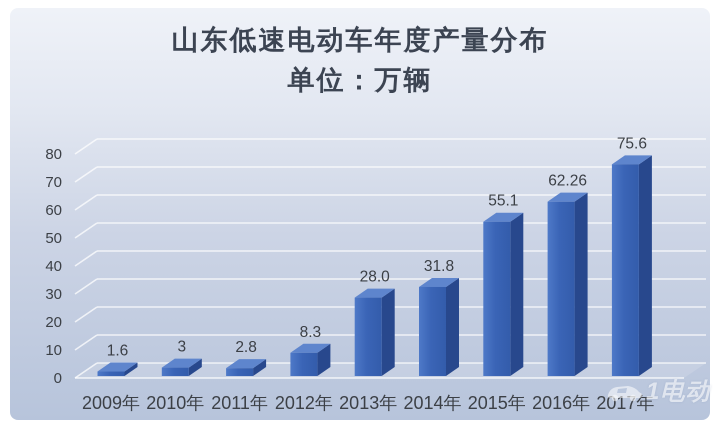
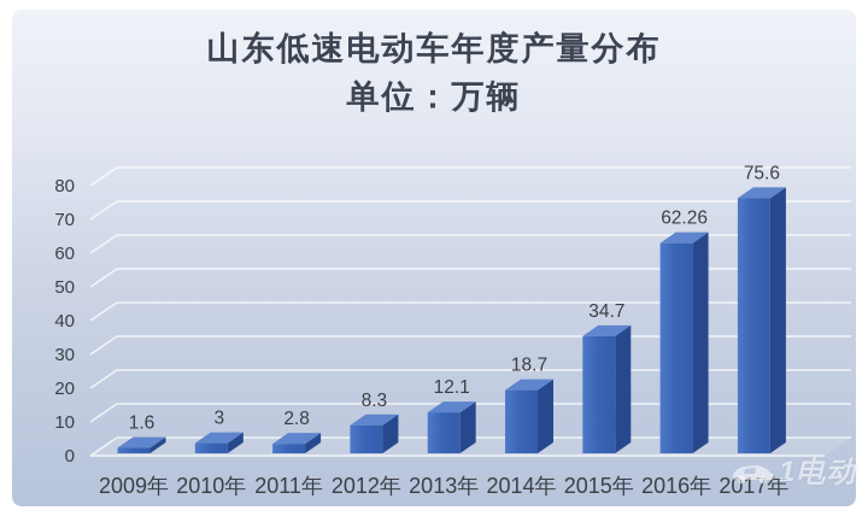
2013年: 28.0 -> 12.1
2014年: 31.8 -> 18.7
2015年: 55.1 -> 34.7
